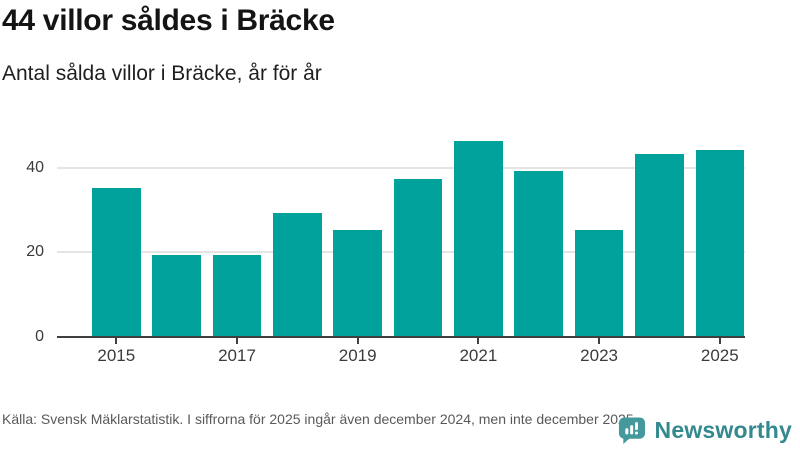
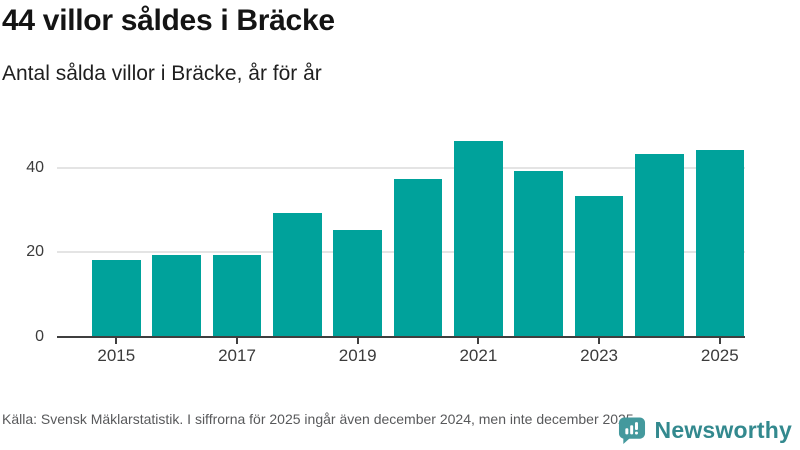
2015: 35 -> 18
2023: 25 -> 33
